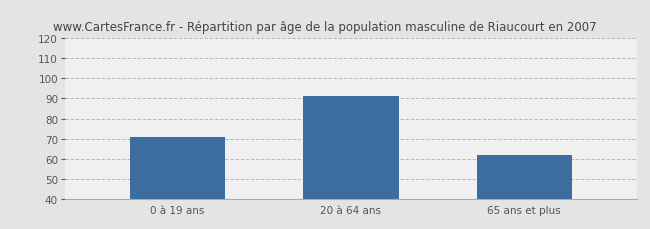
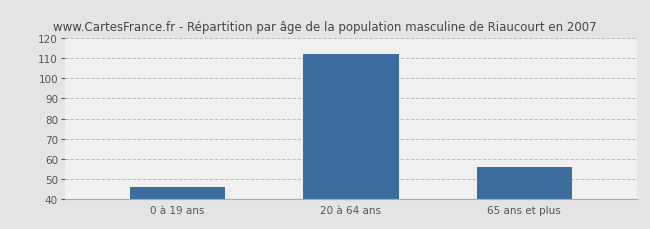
0 à 19 ans: 71 -> 46
20 à 64 ans: 91 -> 112
65 ans et plus: 62 -> 56
